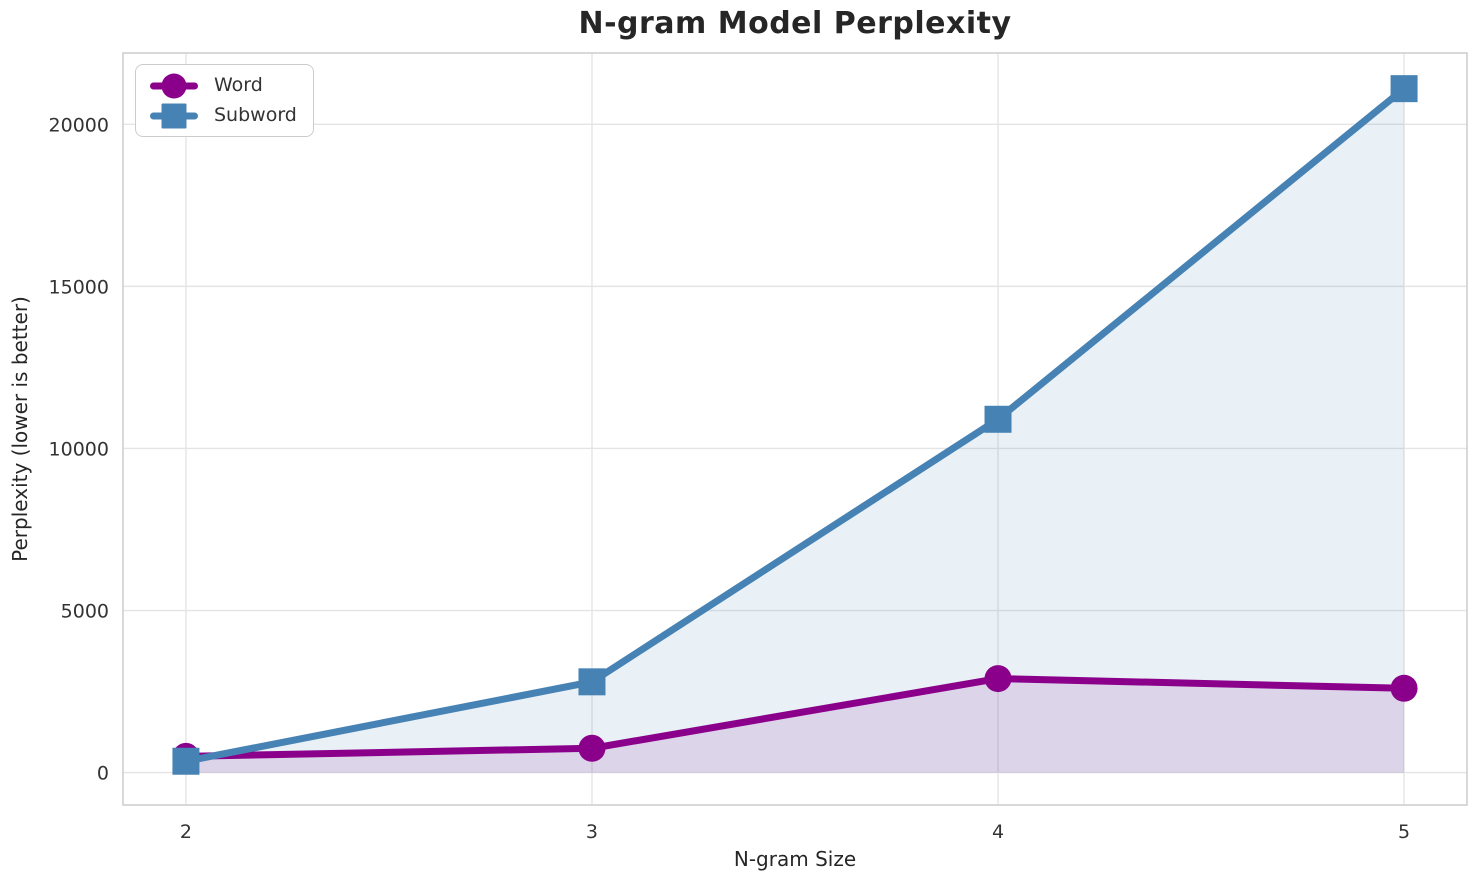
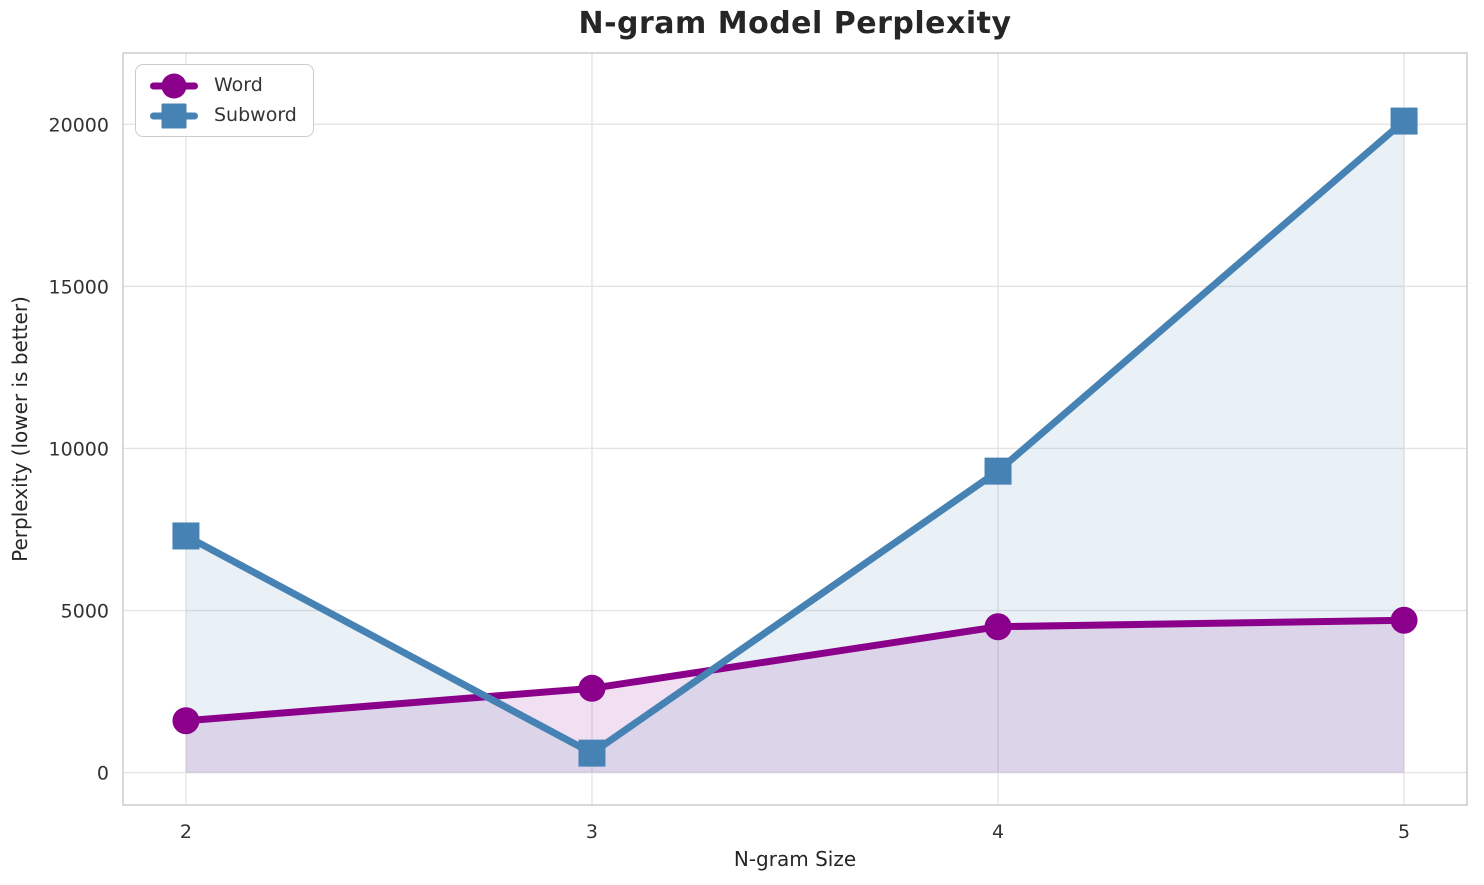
Word/2: 500 -> 1600
Subword/2: 400 -> 7300
Word/3: 800 -> 2600
Subword/3: 2800 -> 600
Word/4: 2900 -> 4500
Subword/4: 10900 -> 9300
Word/5: 2600 -> 4700
Subword/5: 21100 -> 20100
